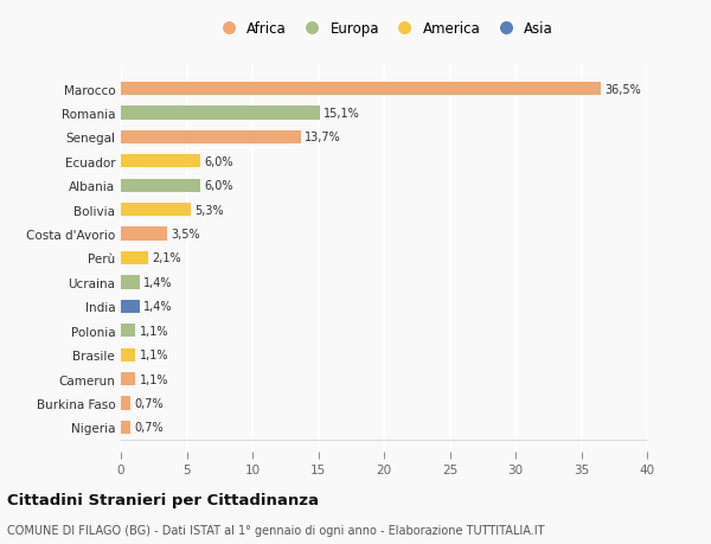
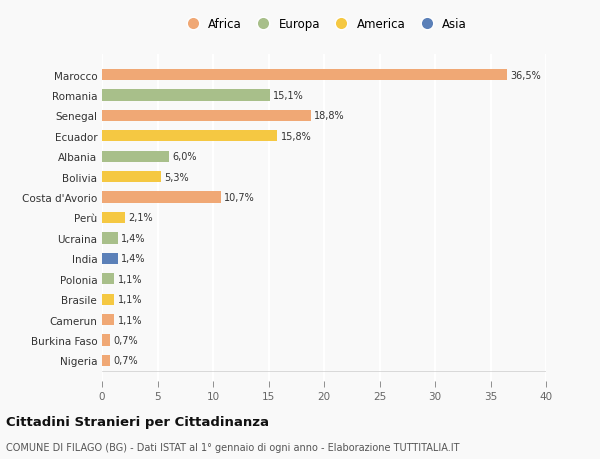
Senegal: 13,7% -> 18,8%
Ecuador: 6,0% -> 15,8%
Costa d'Avorio: 3,5% -> 10,7%
